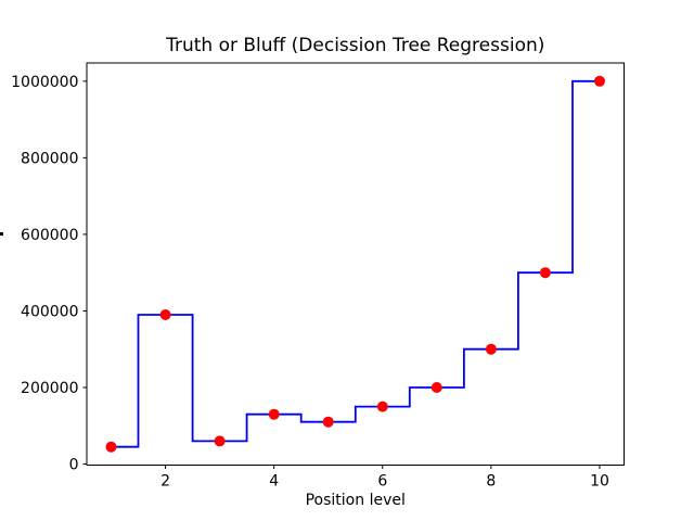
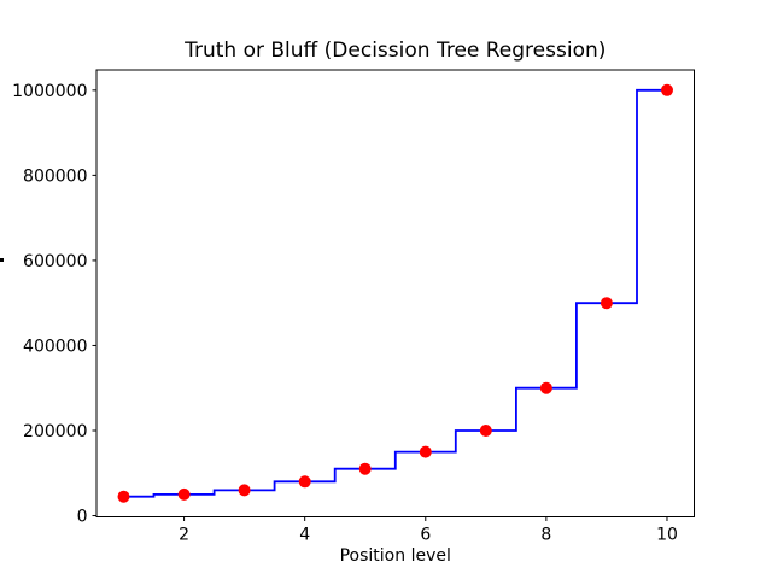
2: 390000 -> 50000
4: 130000 -> 80000
